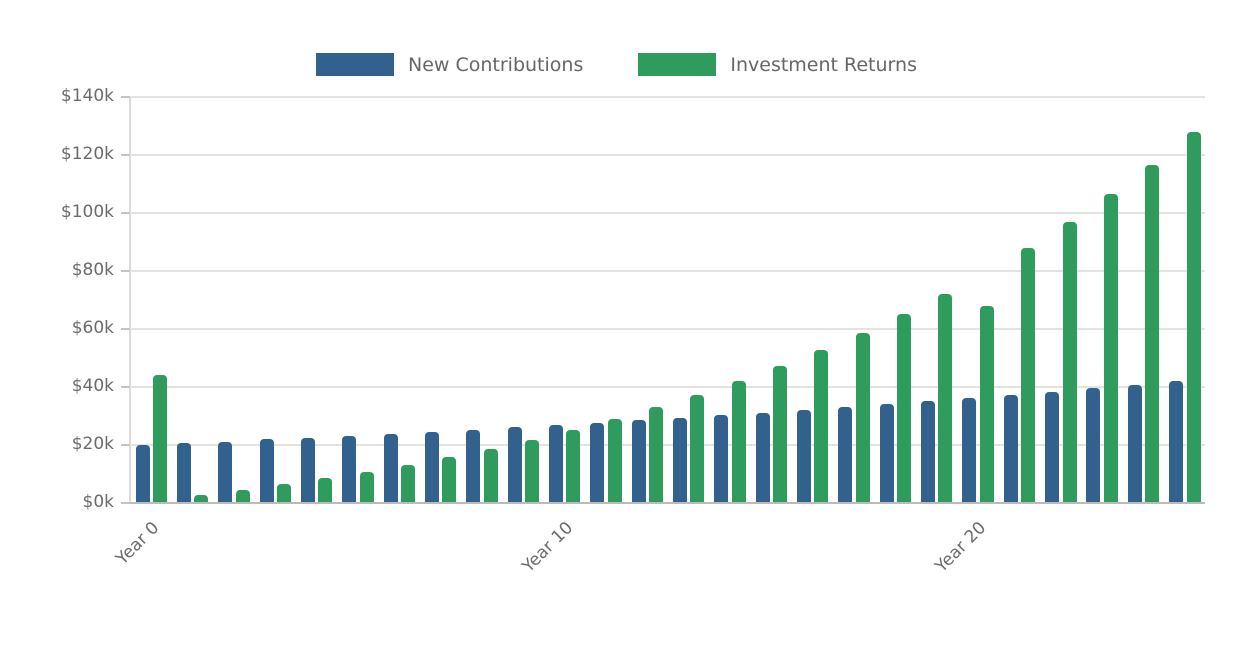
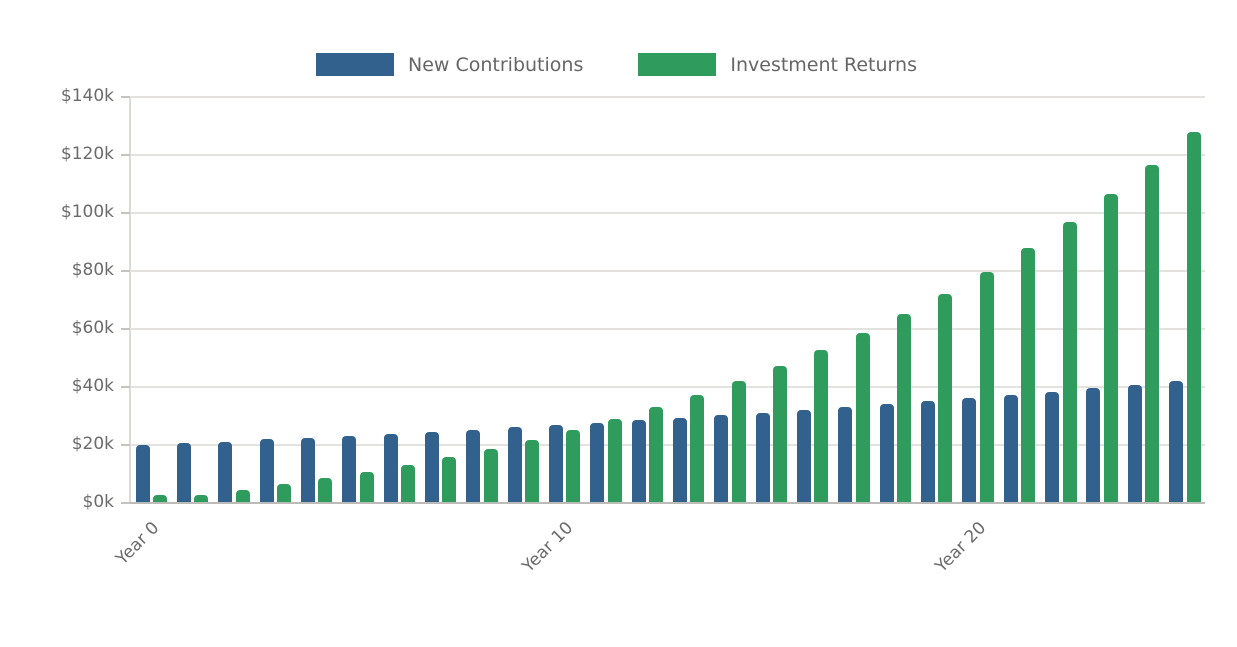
Investment Returns/Year 0: $44k -> $3k
Investment Returns/Year 20: $68k -> $80k
